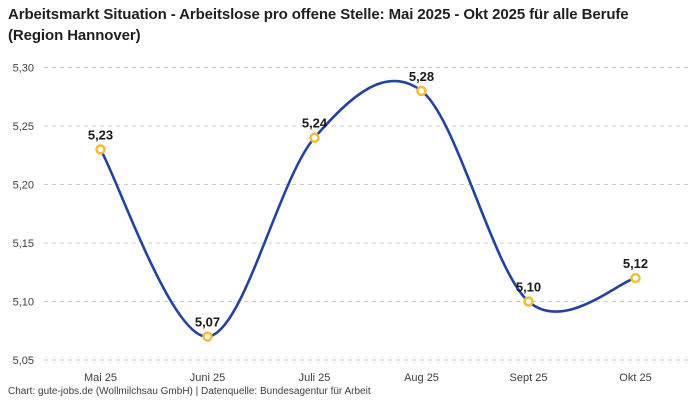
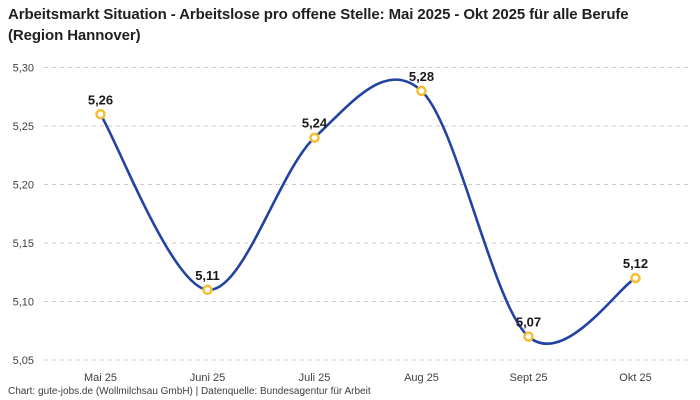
Mai 25: 5,23 -> 5,26
Juni 25: 5,07 -> 5,11
Sept 25: 5,10 -> 5,07
